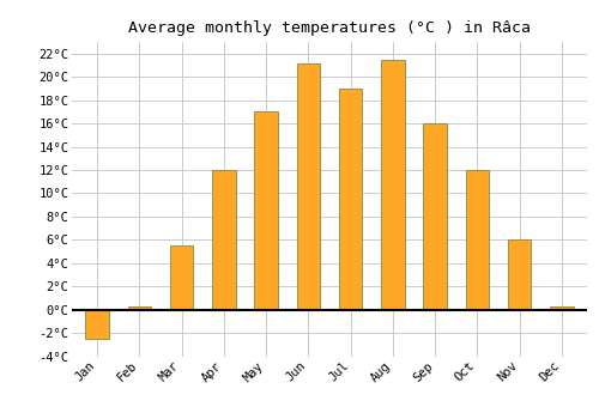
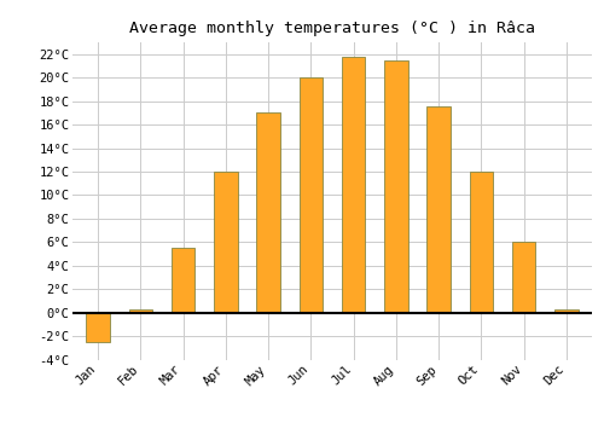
Jun: 21.2°C -> 20.0°C
Jul: 19.0°C -> 21.8°C
Sep: 16.0°C -> 17.5°C
